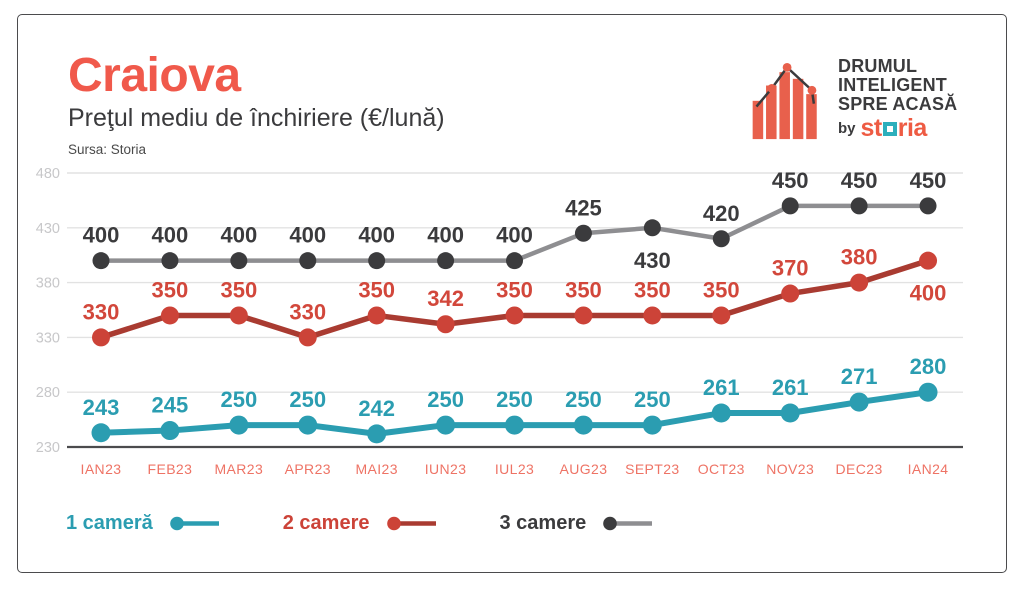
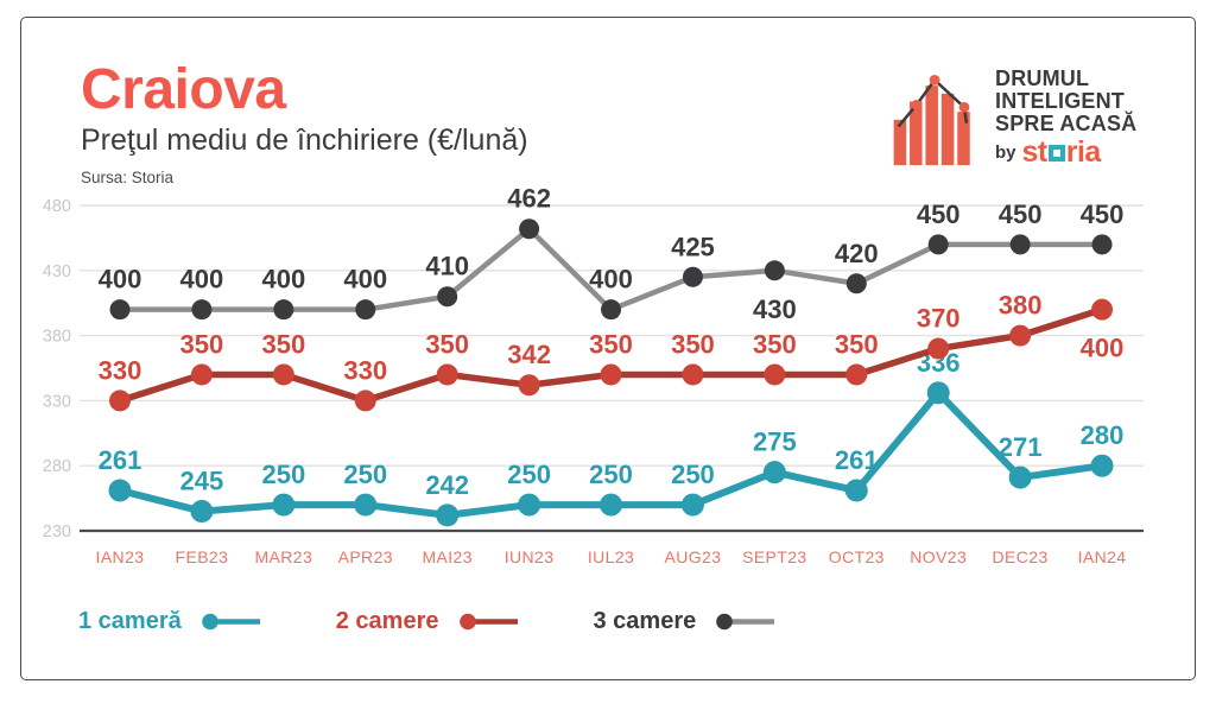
1 cameră/IAN23: 243 -> 261
3 camere/MAI23: 400 -> 410
3 camere/IUN23: 400 -> 462
1 cameră/SEPT23: 250 -> 275
1 cameră/NOV23: 261 -> 336
